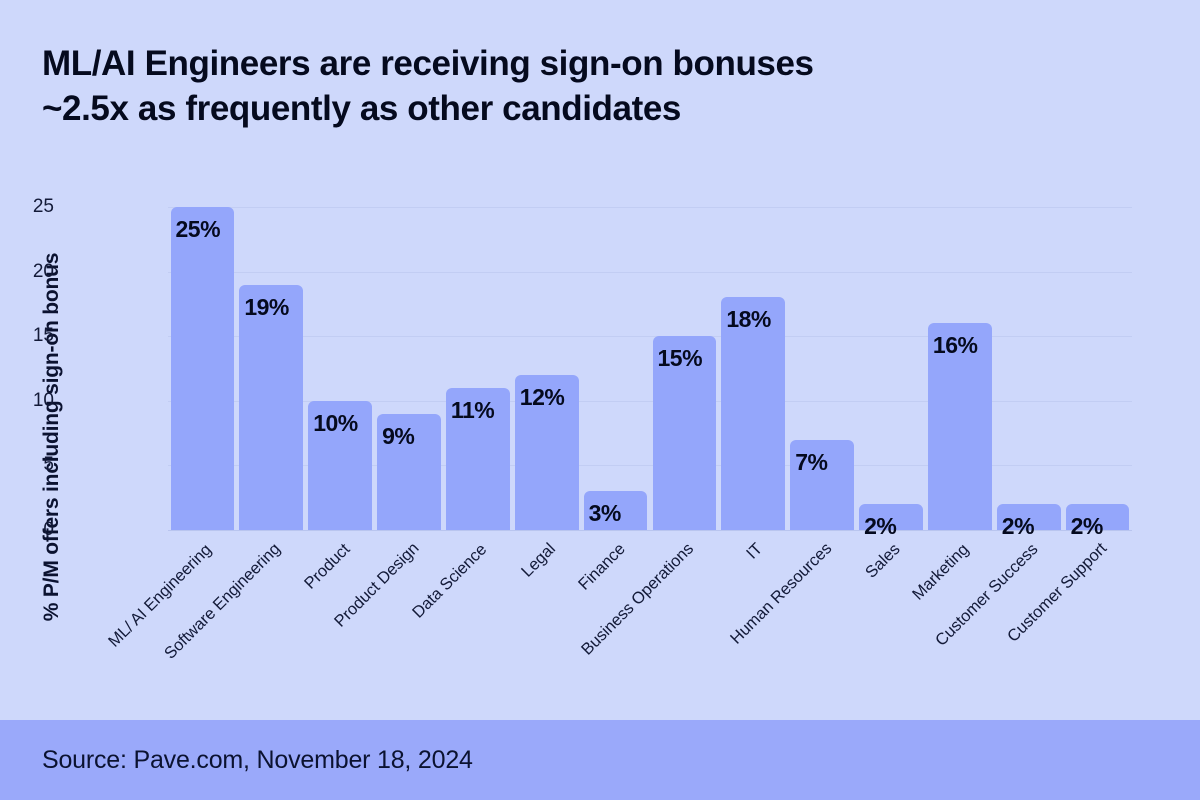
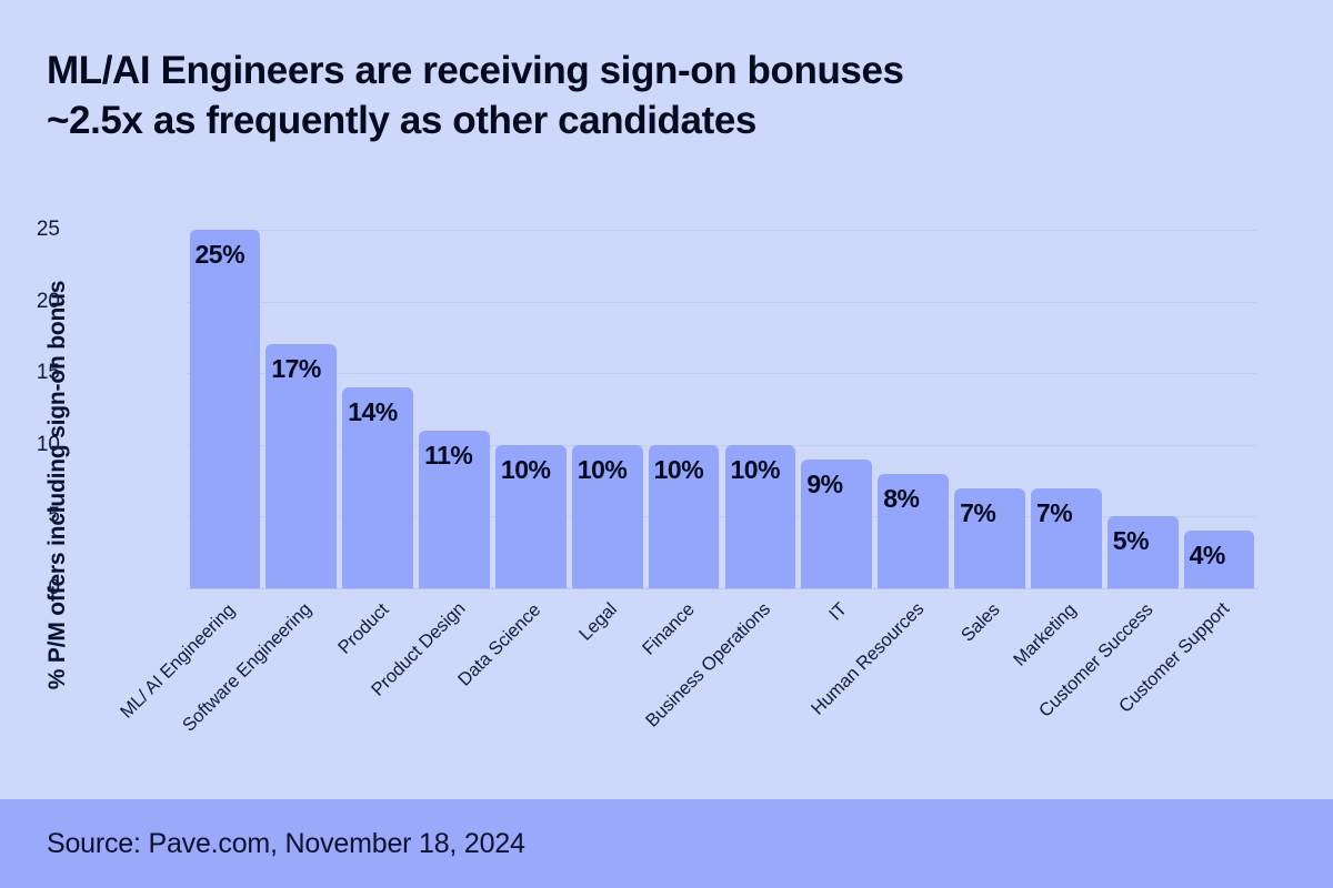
Software Engineering: 19% -> 17%
Product: 10% -> 14%
Product Design: 9% -> 11%
Data Science: 11% -> 10%
Legal: 12% -> 10%
Finance: 3% -> 10%
Business Operations: 15% -> 10%
IT: 18% -> 9%
Human Resources: 7% -> 8%
Sales: 2% -> 7%
Marketing: 16% -> 7%
Customer Success: 2% -> 5%
Customer Support: 2% -> 4%
